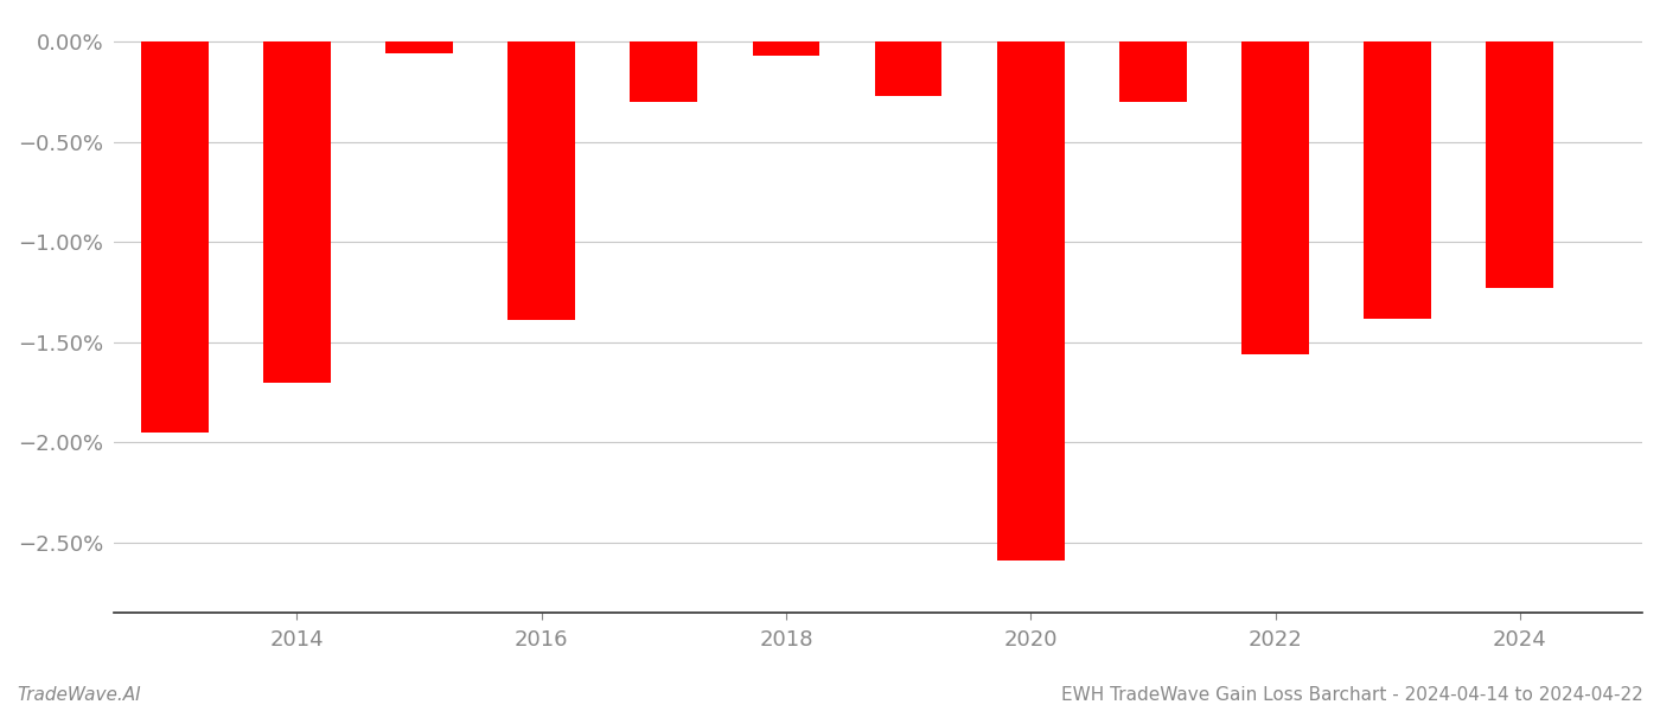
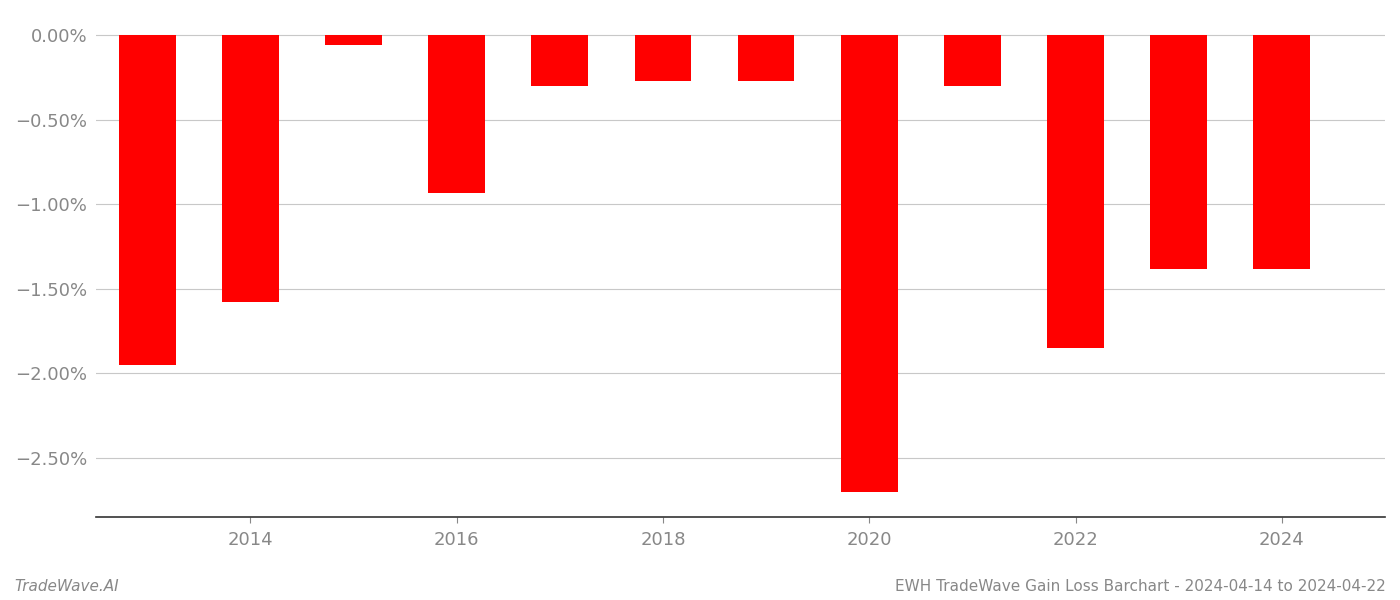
2014: -1.70% -> -1.58%
2016: -1.39% -> -0.93%
2018: -0.07% -> -0.27%
2020: -2.59% -> -2.70%
2022: -1.56% -> -1.85%
2024: -1.23% -> -1.38%
